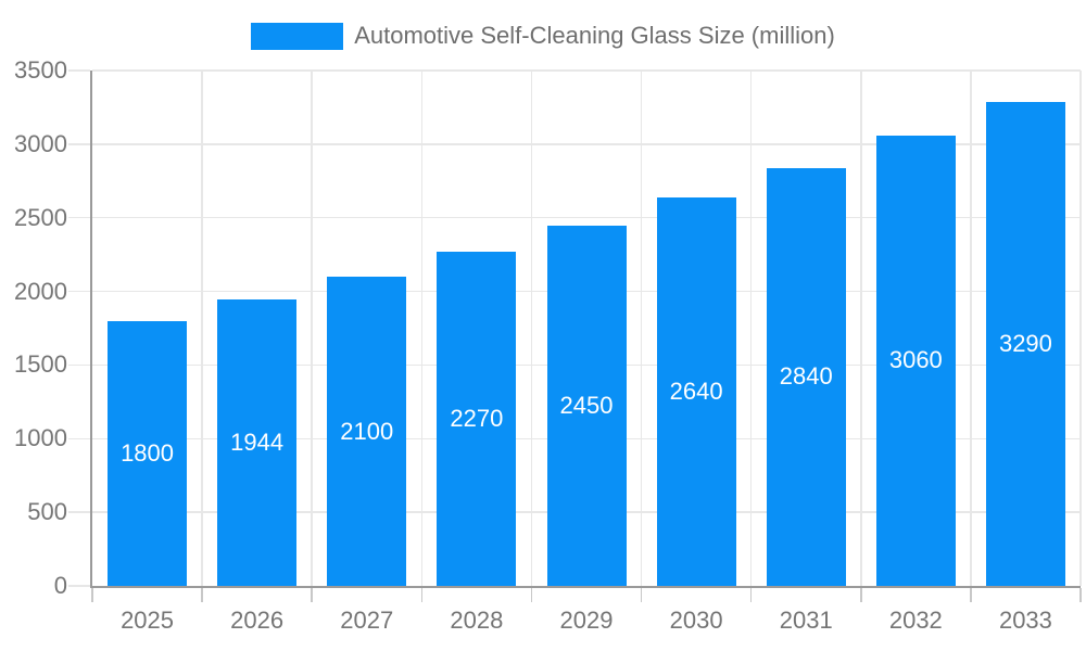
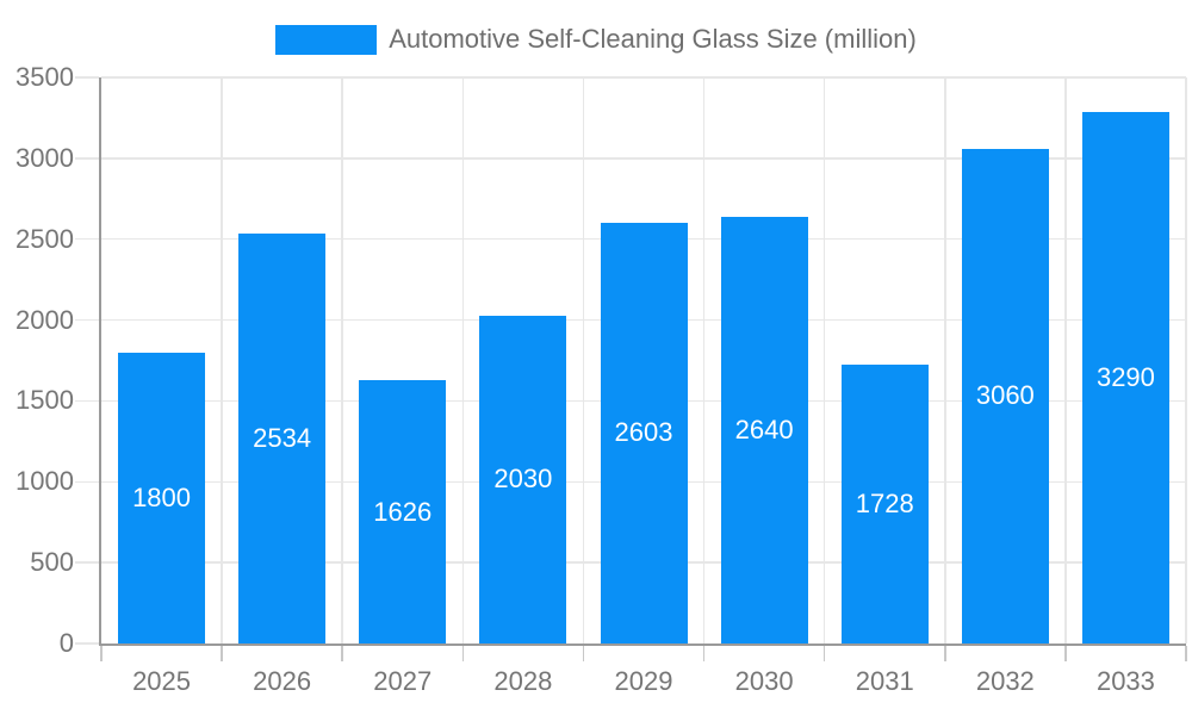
2026: 1944 -> 2534
2027: 2100 -> 1626
2028: 2270 -> 2030
2029: 2450 -> 2603
2031: 2840 -> 1728
